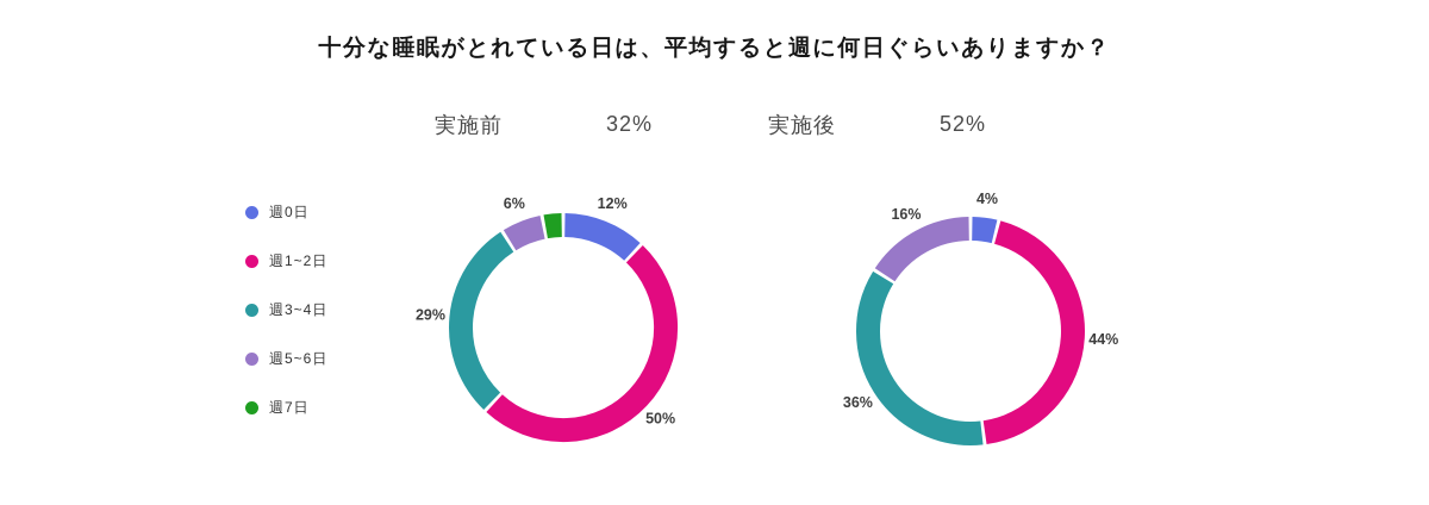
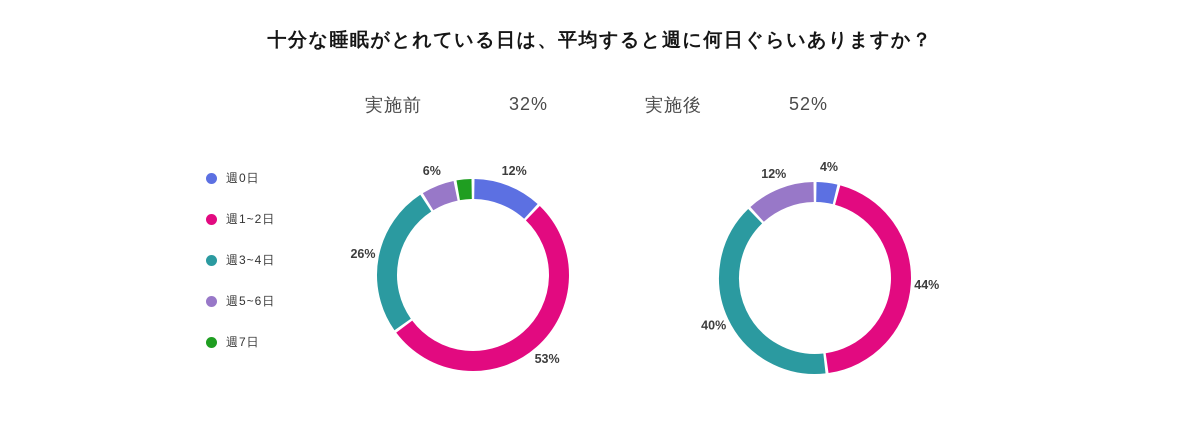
実施前/週1~2日: 50% -> 53%
実施前/週3~4日: 29% -> 26%
実施後/週3~4日: 36% -> 40%
実施後/週5~6日: 16% -> 12%
